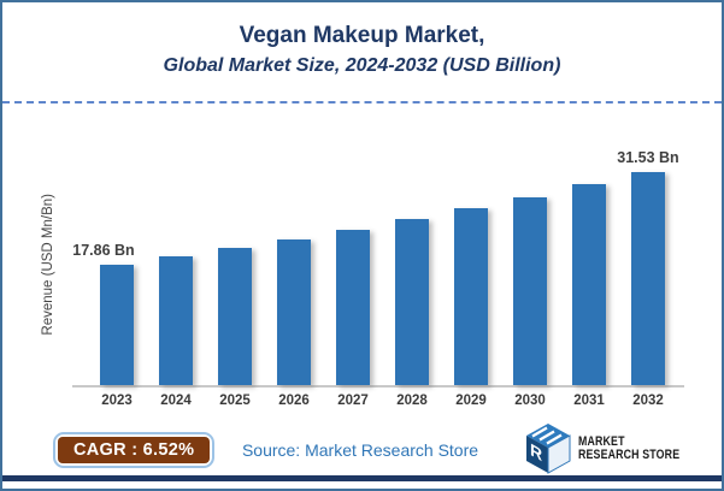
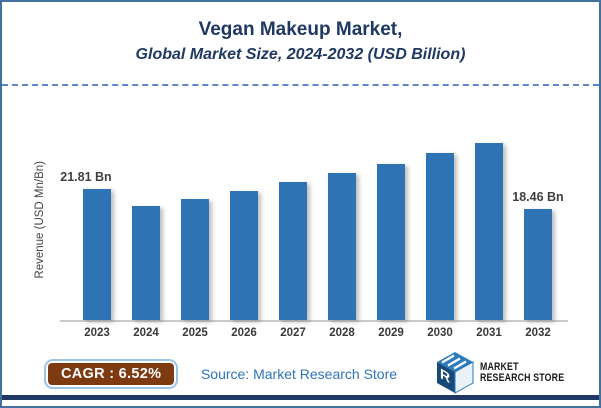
2023: 17.86 -> 21.81
2032: 31.53 -> 18.46
